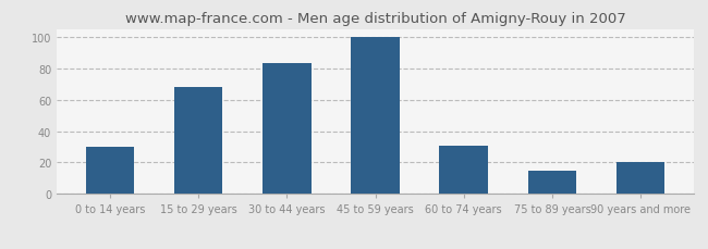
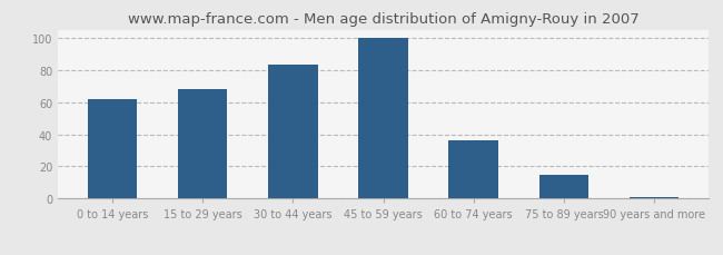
0 to 14 years: 30 -> 62
60 to 74 years: 31 -> 36
90 years and more: 20 -> 1
